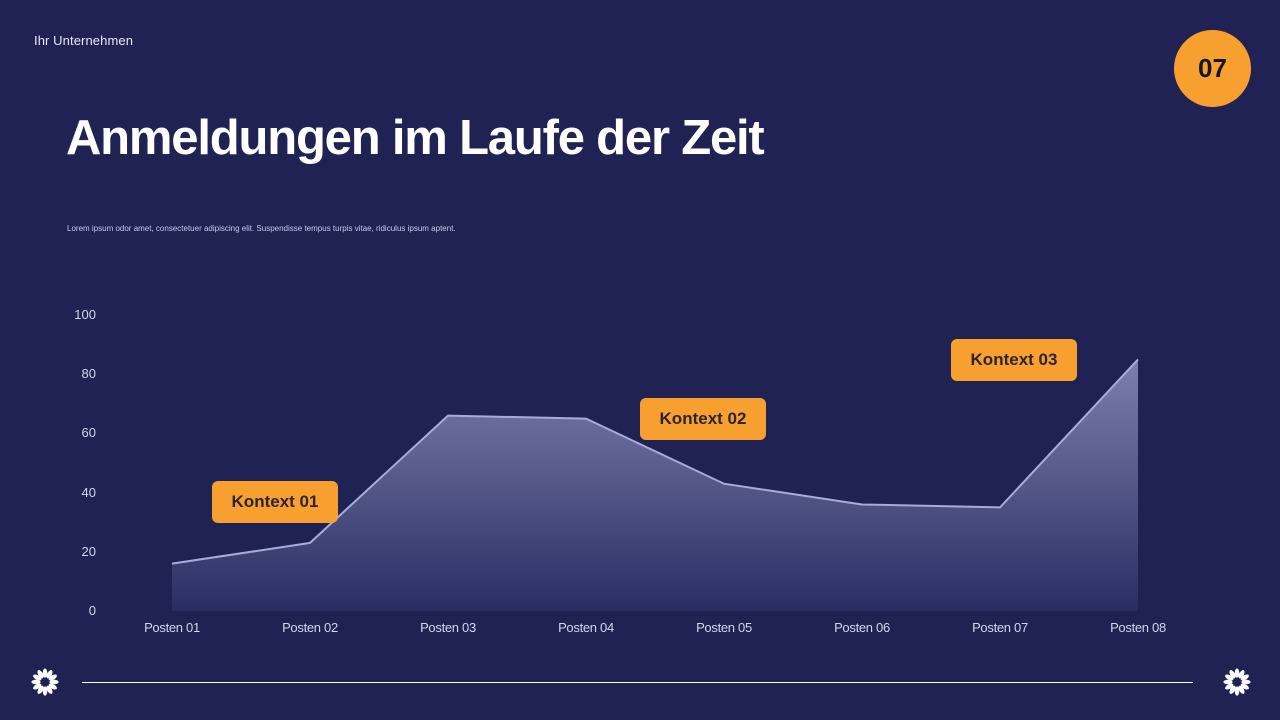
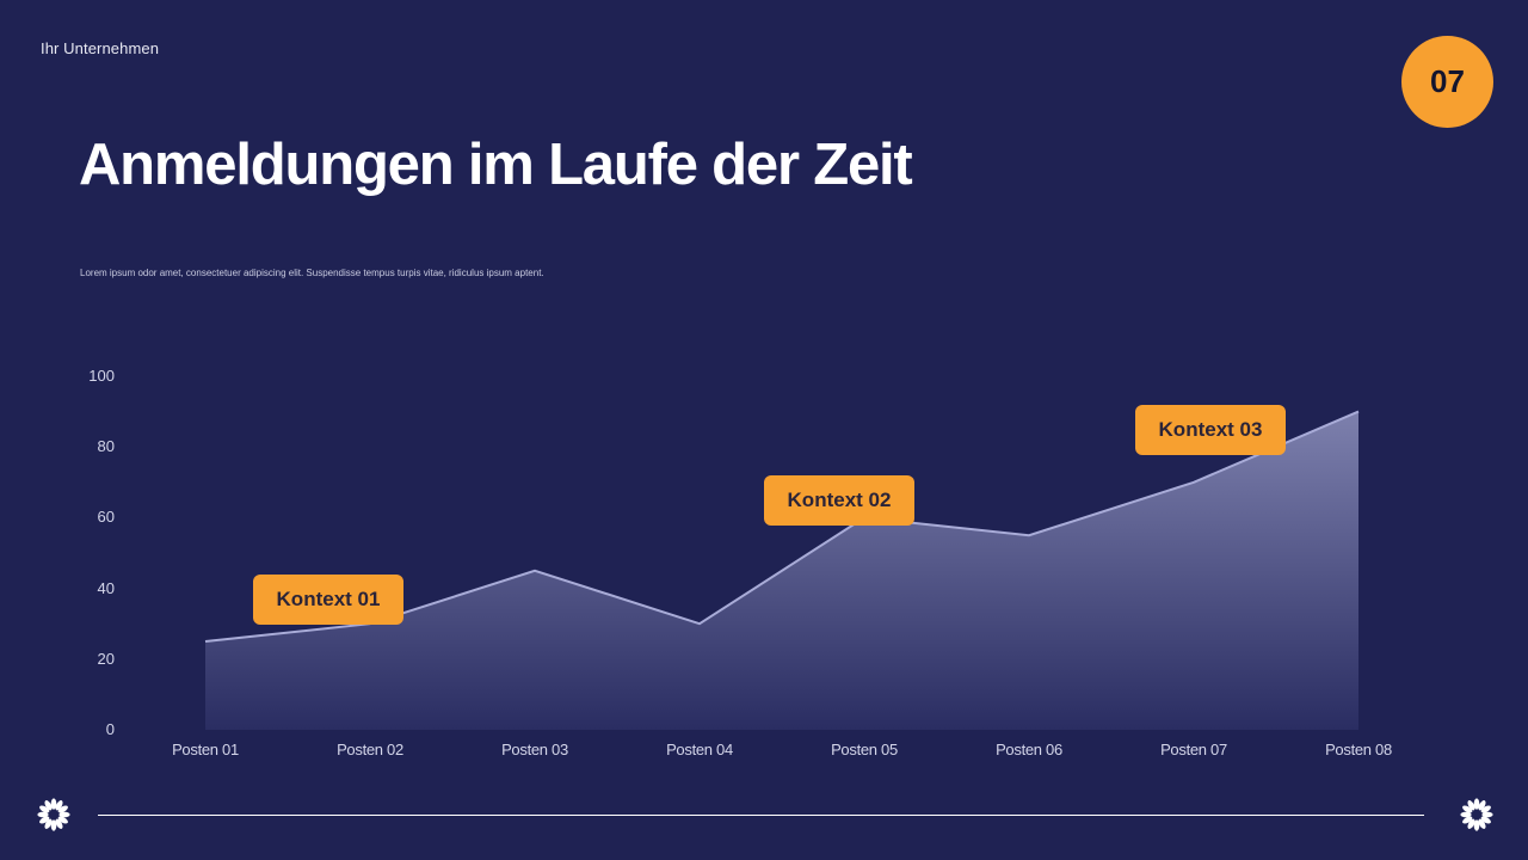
Posten 01: 16 -> 25
Posten 02: 23 -> 30
Posten 03: 66 -> 45
Posten 04: 65 -> 30
Posten 05: 43 -> 60
Posten 06: 36 -> 55
Posten 07: 35 -> 70
Posten 08: 85 -> 90
